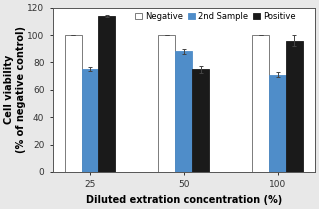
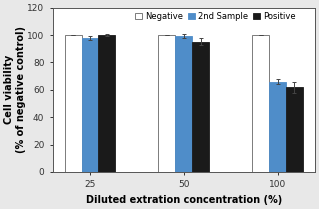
2nd Sample/25: 75 -> 98
Positive/25: 114 -> 100
2nd Sample/50: 88 -> 99
Positive/50: 75 -> 95
2nd Sample/100: 71 -> 66
Positive/100: 96 -> 62
